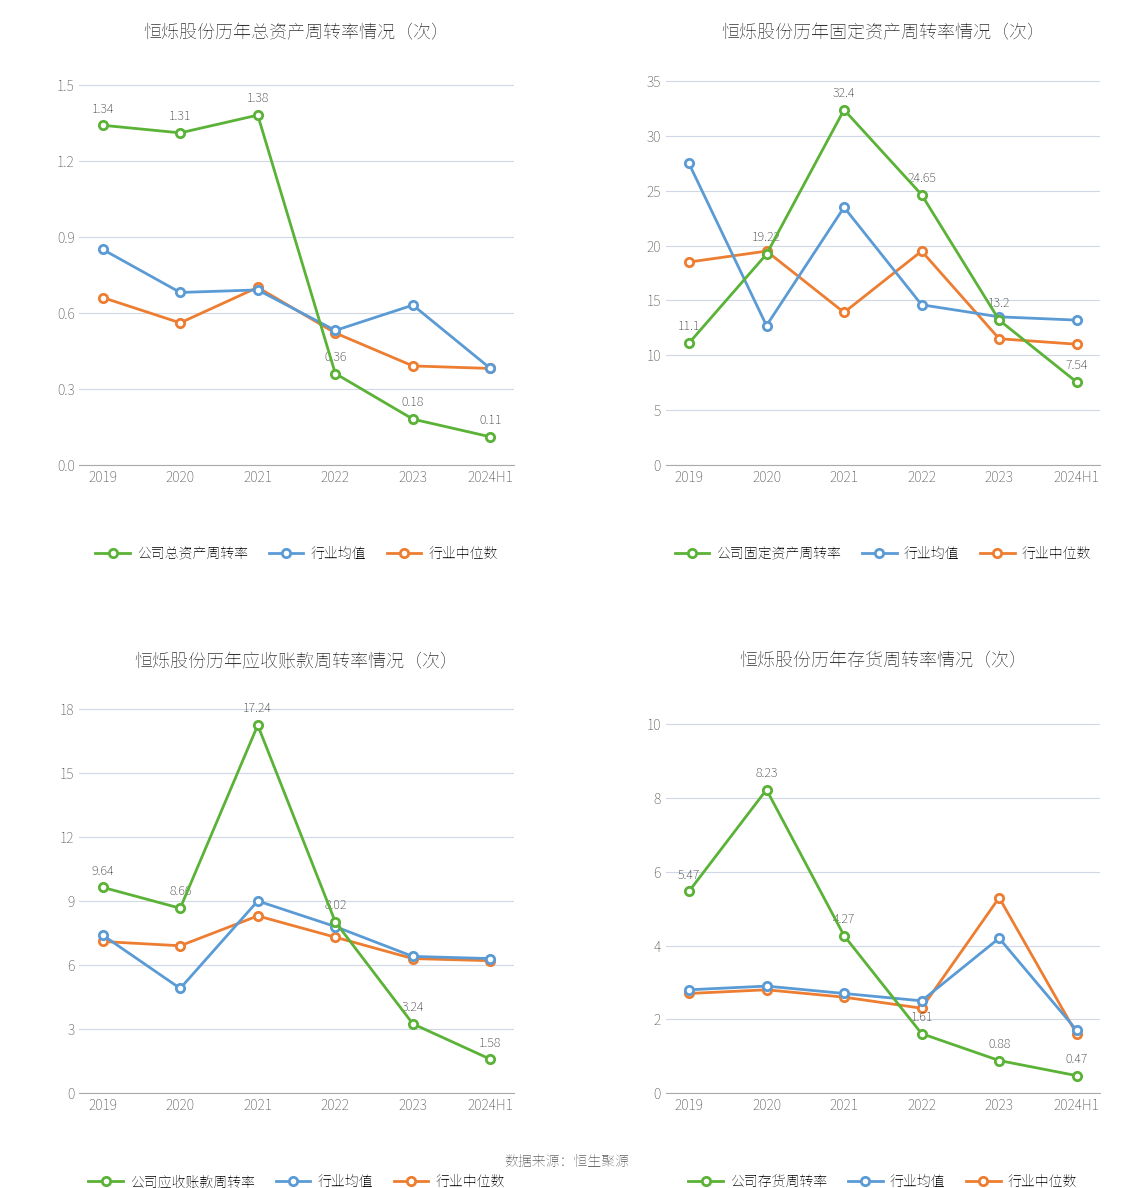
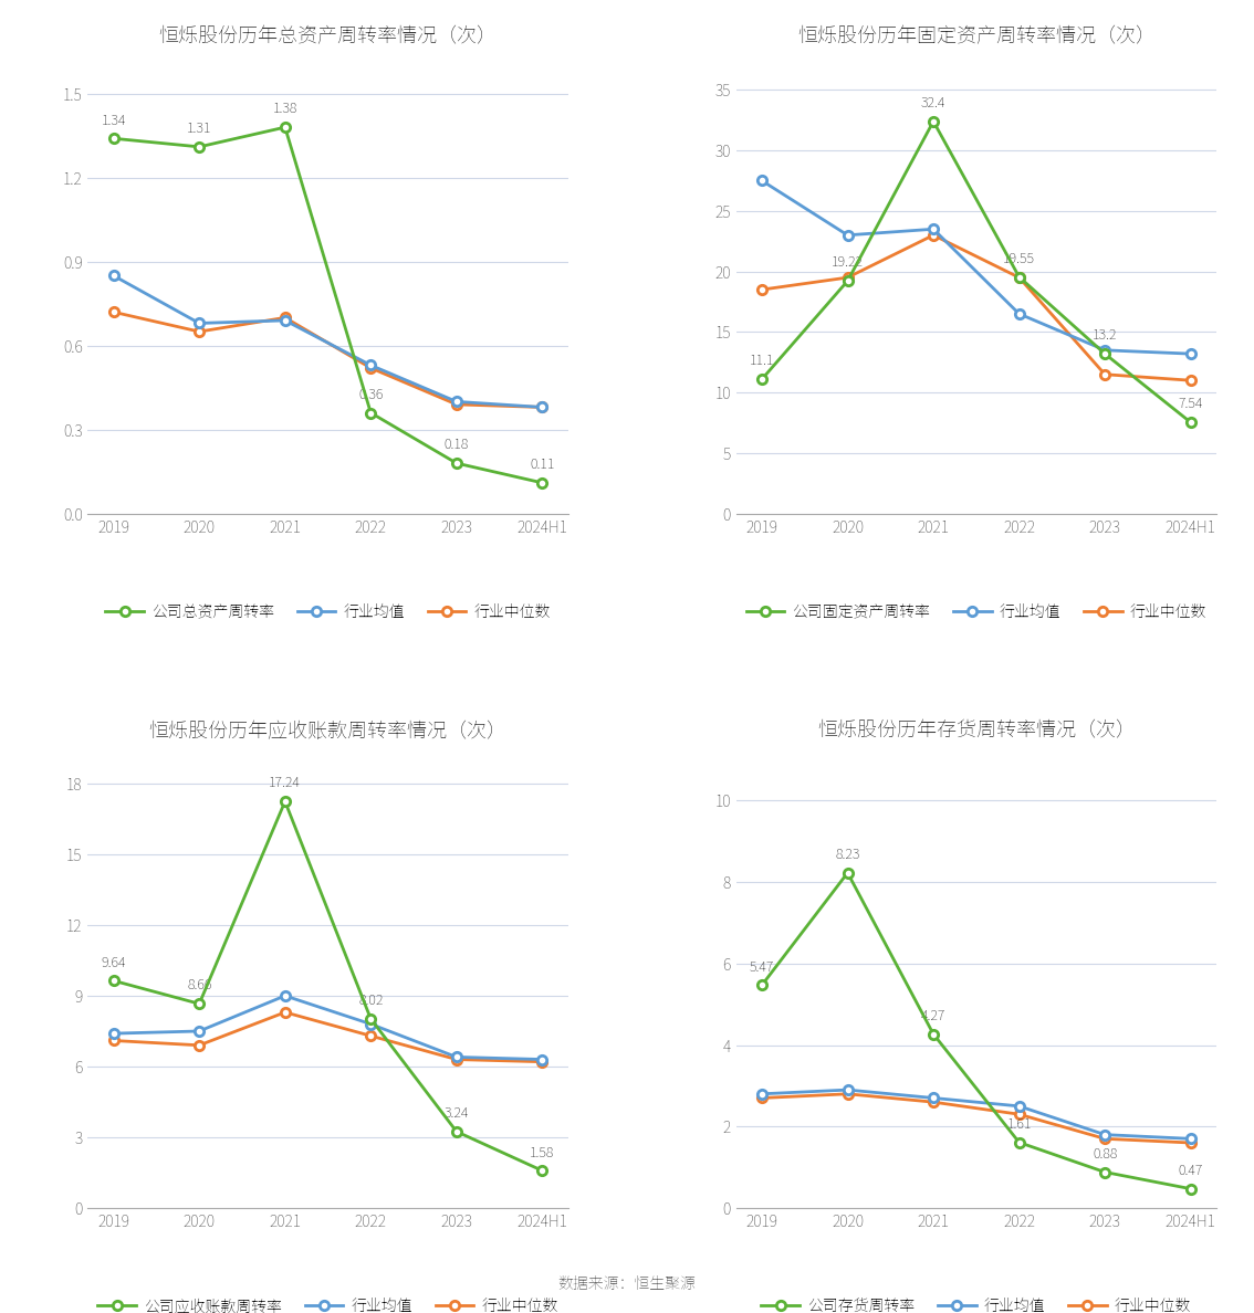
恒烁股份历年总资产周转率情况（次）/行业中位数/2019: 0.66 -> 0.72
恒烁股份历年总资产周转率情况（次）/行业中位数/2020: 0.56 -> 0.65
恒烁股份历年总资产周转率情况（次）/行业均值/2023: 0.63 -> 0.40
恒烁股份历年固定资产周转率情况（次）/行业均值/2020: 12.7 -> 23.0
恒烁股份历年固定资产周转率情况（次）/行业中位数/2021: 13.9 -> 23.0
恒烁股份历年固定资产周转率情况（次）/公司固定资产周转率/2022: 24.65 -> 19.55
恒烁股份历年固定资产周转率情况（次）/行业均值/2022: 14.6 -> 16.5
恒烁股份历年应收账款周转率情况（次）/行业均值/2020: 4.9 -> 7.5
恒烁股份历年存货周转率情况（次）/行业均值/2023: 4.2 -> 1.8
恒烁股份历年存货周转率情况（次）/行业中位数/2023: 5.3 -> 1.7
